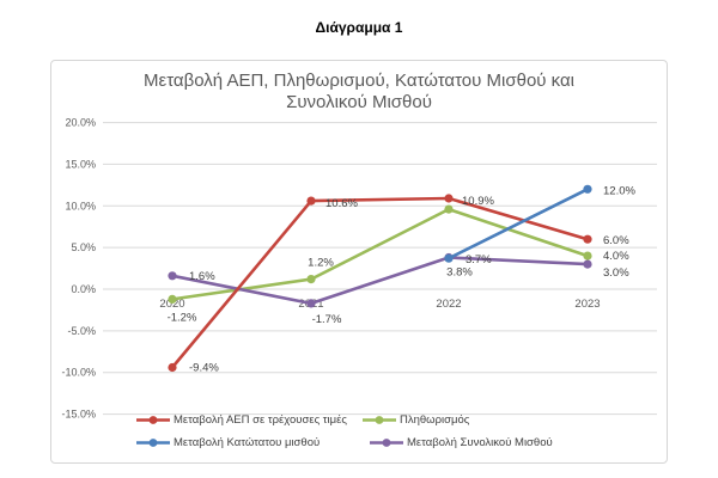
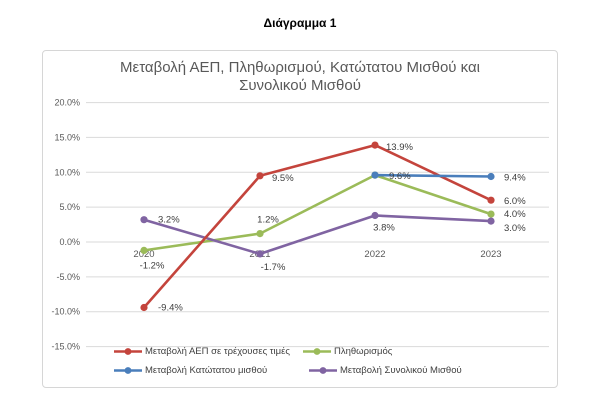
Μεταβολή Συνολικού Μισθού/2020: 1.6% -> 3.2%
Μεταβολή ΑΕΠ σε τρέχουσες τιμές/2021: 10.6% -> 9.5%
Μεταβολή ΑΕΠ σε τρέχουσες τιμές/2022: 10.9% -> 13.9%
Μεταβολή Κατώτατου μισθού/2022: 3.7% -> 9.6%
Μεταβολή Κατώτατου μισθού/2023: 12.0% -> 9.4%
